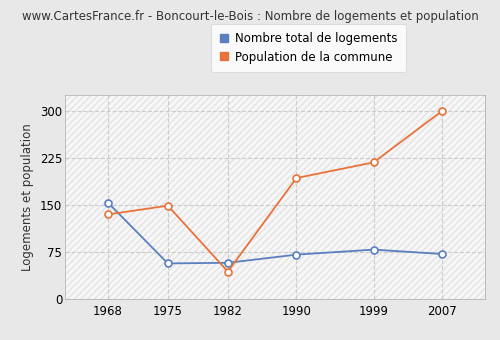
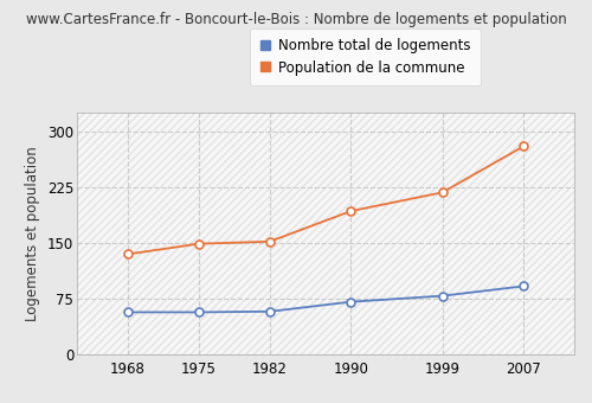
Nombre total de logements/1968: 154 -> 57
Population de la commune/1982: 44 -> 152
Nombre total de logements/2007: 72 -> 92
Population de la commune/2007: 300 -> 280
